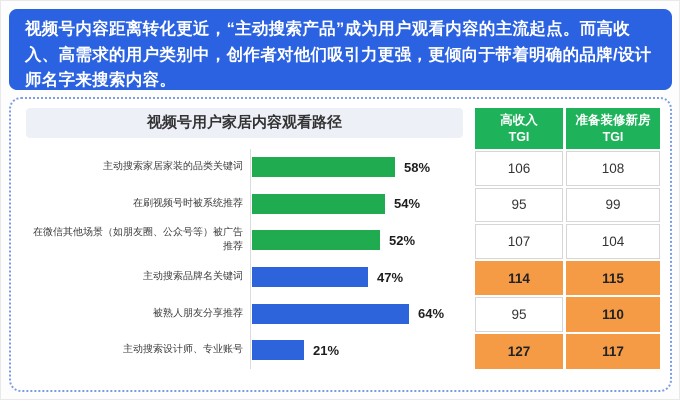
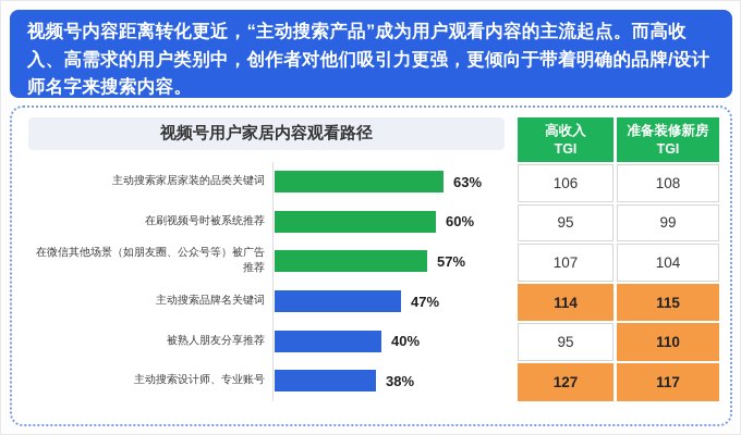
主动搜索家居家装的品类关键词: 58% -> 63%
在刷视频号时被系统推荐: 54% -> 60%
在微信其他场景（如朋友圈、公众号等）被广告 推荐: 52% -> 57%
被熟人朋友分享推荐: 64% -> 40%
主动搜索设计师、专业账号: 21% -> 38%
